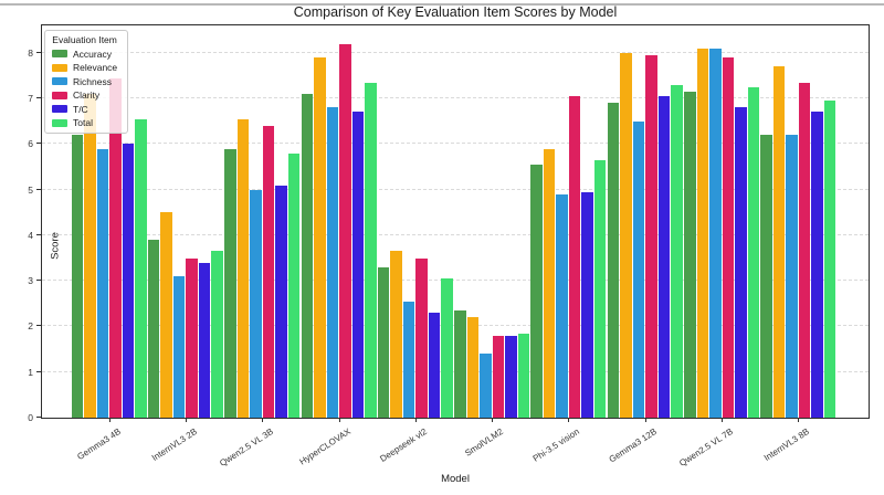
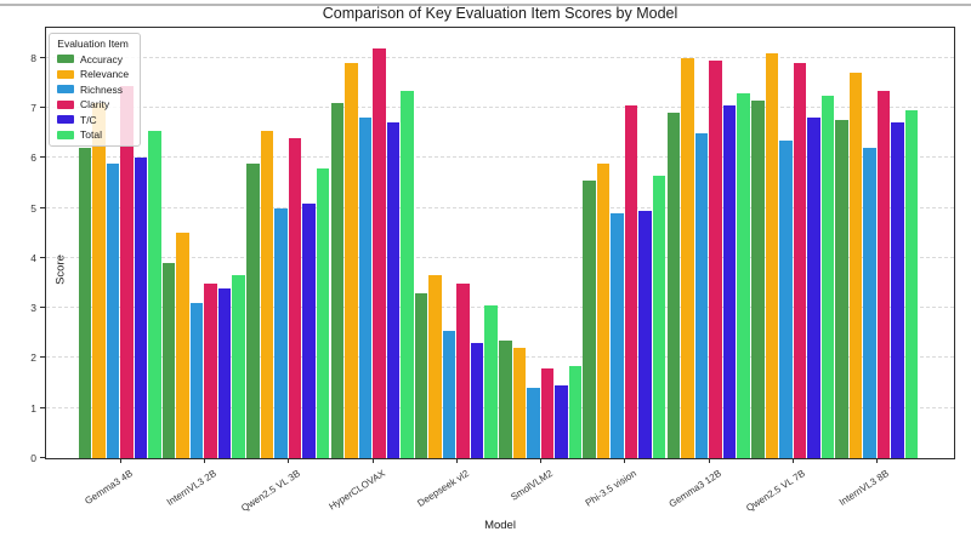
T/C/SmolVLM2: 1.8 -> 1.4
Richness/Qwen2.5 VL 7B: 8.1 -> 6.3
Accuracy/InternVL3 8B: 6.2 -> 6.8
